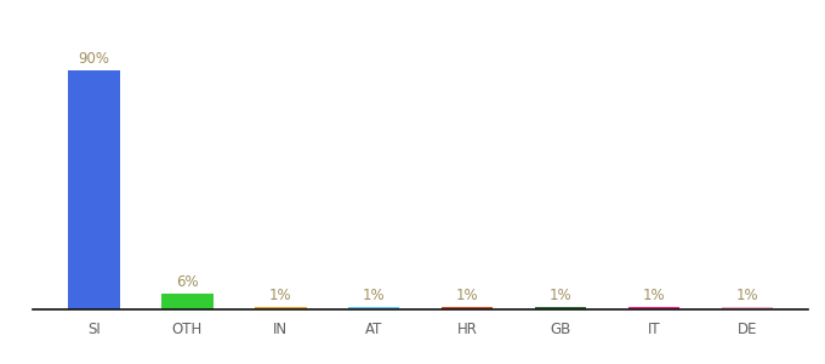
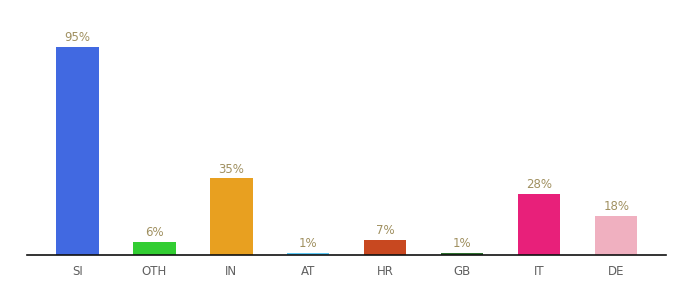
SI: 90% -> 95%
IN: 1% -> 35%
HR: 1% -> 7%
IT: 1% -> 28%
DE: 1% -> 18%
